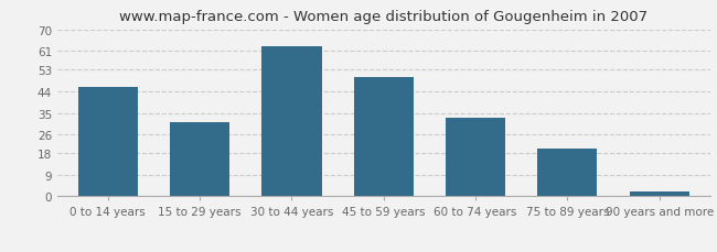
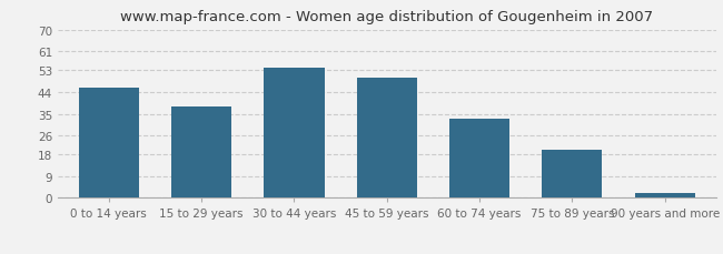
15 to 29 years: 31 -> 38
30 to 44 years: 63 -> 54
